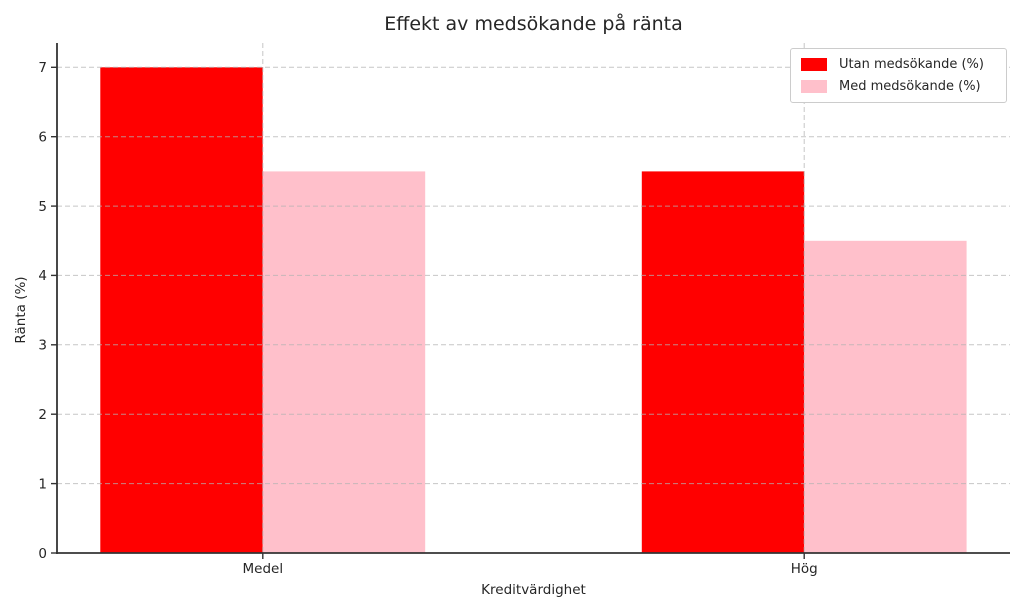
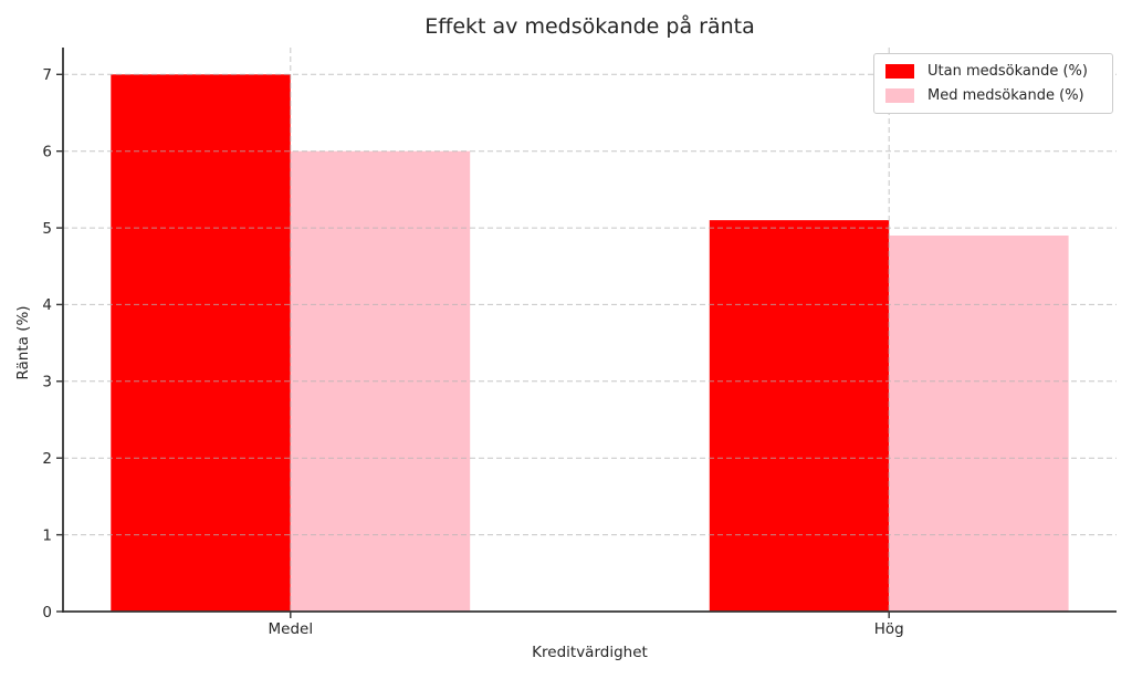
Med medsökande (%)/Medel: 5.5 -> 6.0
Utan medsökande (%)/Hög: 5.5 -> 5.1
Med medsökande (%)/Hög: 4.5 -> 4.9
